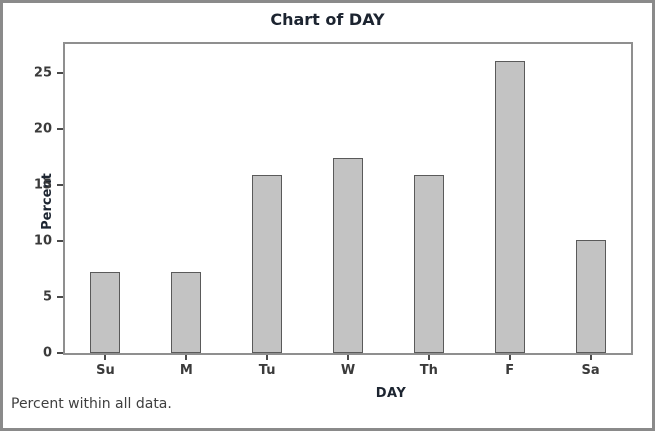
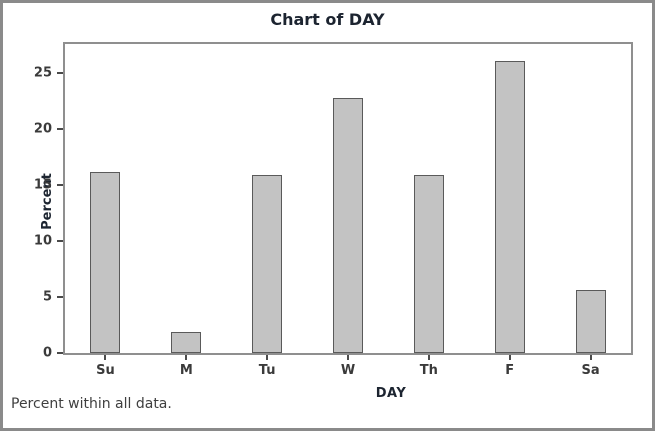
Su: 7.2 -> 16.2
M: 7.2 -> 1.9
W: 17.4 -> 22.8
Sa: 10.1 -> 5.6
